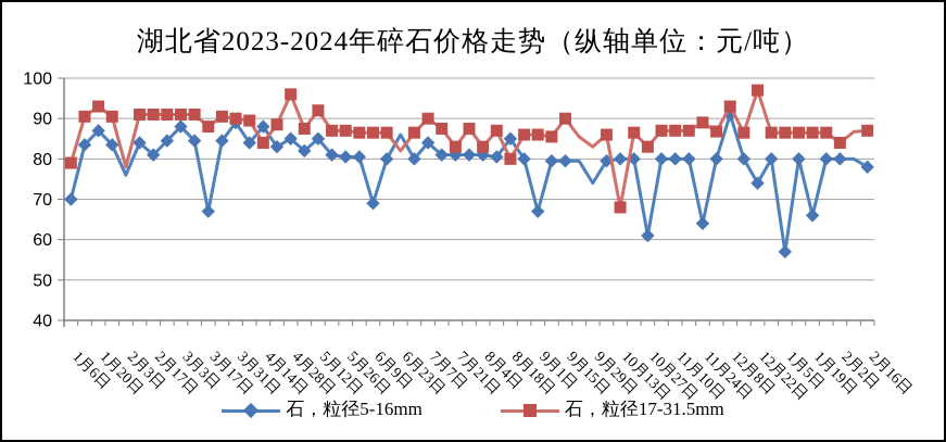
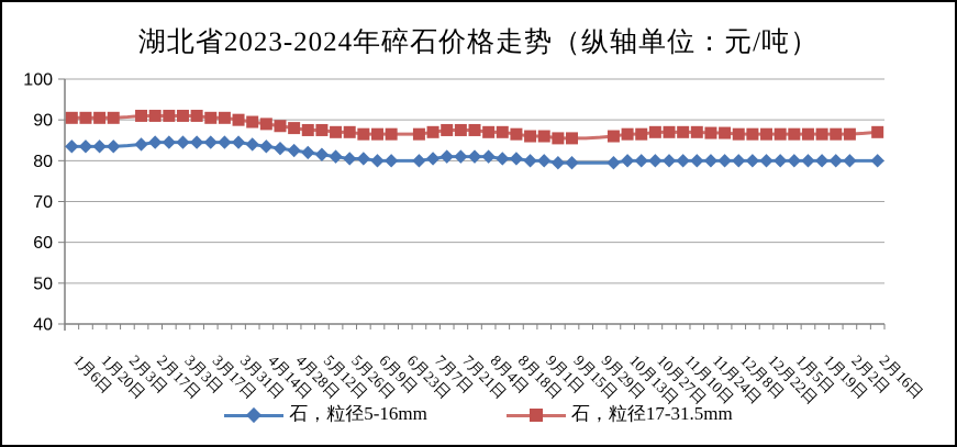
石，粒径5-16mm/1月6日: 70 -> 84
石，粒径17-31.5mm/1月6日: 79 -> 90
石，粒径5-16mm/1月20日: 87 -> 84
石，粒径17-31.5mm/1月20日: 93 -> 90
石，粒径5-16mm/2月3日: 76 -> 84
石，粒径17-31.5mm/2月3日: 78 -> 91
石，粒径5-16mm/2月17日: 81 -> 84
石，粒径5-16mm/3月3日: 88 -> 84
石，粒径5-16mm/3月17日: 67 -> 84
石，粒径17-31.5mm/3月17日: 88 -> 90
石，粒径5-16mm/3月31日: 89 -> 84
石，粒径5-16mm/4月14日: 88 -> 84
石，粒径17-31.5mm/4月14日: 84 -> 89
石，粒径5-16mm/4月28日: 85 -> 82
石，粒径17-31.5mm/4月28日: 96 -> 88
石，粒径5-16mm/5月12日: 85 -> 82
石，粒径17-31.5mm/5月12日: 92 -> 88
石，粒径5-16mm/6月9日: 69 -> 80
石，粒径5-16mm/6月23日: 86 -> 80
石，粒径17-31.5mm/6月23日: 82 -> 86
石，粒径5-16mm/7月7日: 84 -> 80
石，粒径17-31.5mm/7月7日: 90 -> 87
石，粒径17-31.5mm/7月21日: 83 -> 88
石，粒径17-31.5mm/8月4日: 83 -> 87
石，粒径5-16mm/8月18日: 85 -> 80
石，粒径17-31.5mm/8月18日: 80 -> 86
石，粒径5-16mm/9月1日: 67 -> 80
石，粒径17-31.5mm/9月15日: 90 -> 86
石，粒径5-16mm/9月29日: 74 -> 80
石，粒径17-31.5mm/9月29日: 83 -> 86
石，粒径17-31.5mm/10月13日: 68 -> 86
石，粒径5-16mm/10月27日: 61 -> 80
石，粒径17-31.5mm/10月27日: 83 -> 87
石，粒径5-16mm/11月24日: 64 -> 80
石，粒径17-31.5mm/11月24日: 89 -> 87
石，粒径5-16mm/12月8日: 91 -> 80
石，粒径17-31.5mm/12月8日: 93 -> 86
石，粒径5-16mm/12月22日: 74 -> 80
石，粒径17-31.5mm/12月22日: 97 -> 86
石，粒径5-16mm/1月5日: 57 -> 80
石，粒径5-16mm/1月19日: 66 -> 80
石，粒径17-31.5mm/2月2日: 84 -> 86
石，粒径5-16mm/2月16日: 78 -> 80
